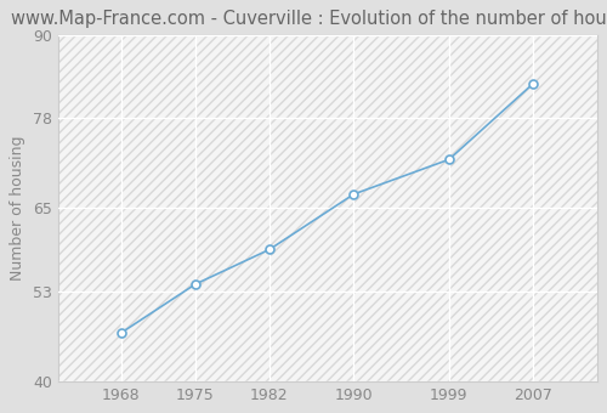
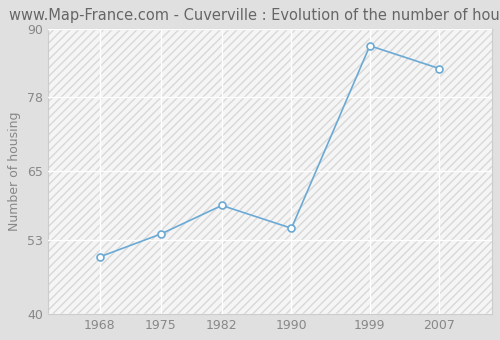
1968: 47 -> 50
1990: 67 -> 55
1999: 72 -> 87
